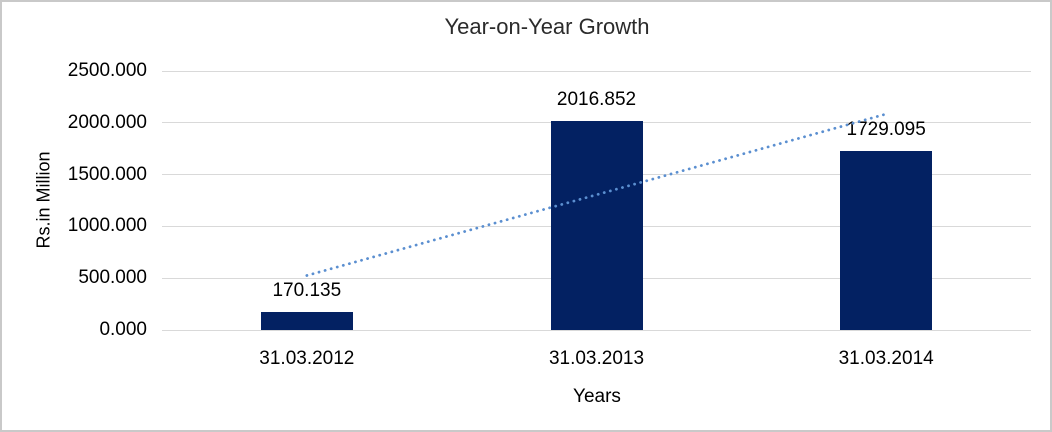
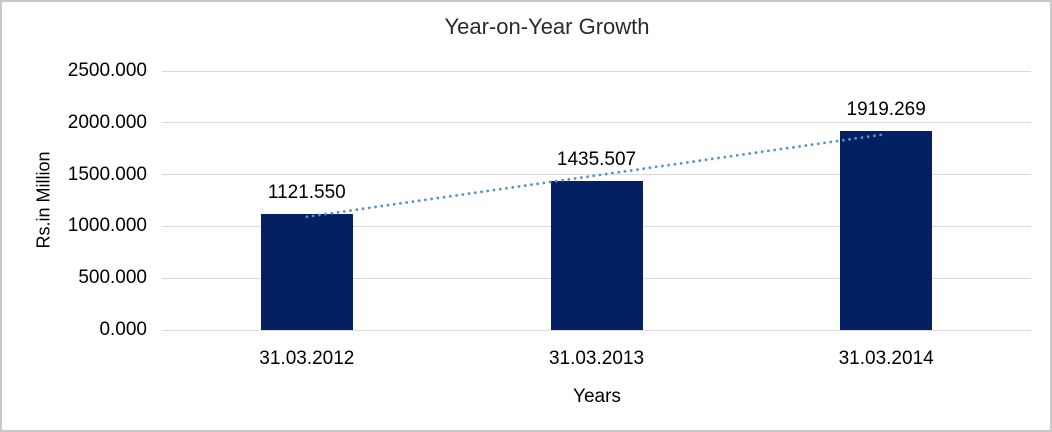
31.03.2012: 170.135 -> 1121.550
31.03.2013: 2016.852 -> 1435.507
31.03.2014: 1729.095 -> 1919.269
